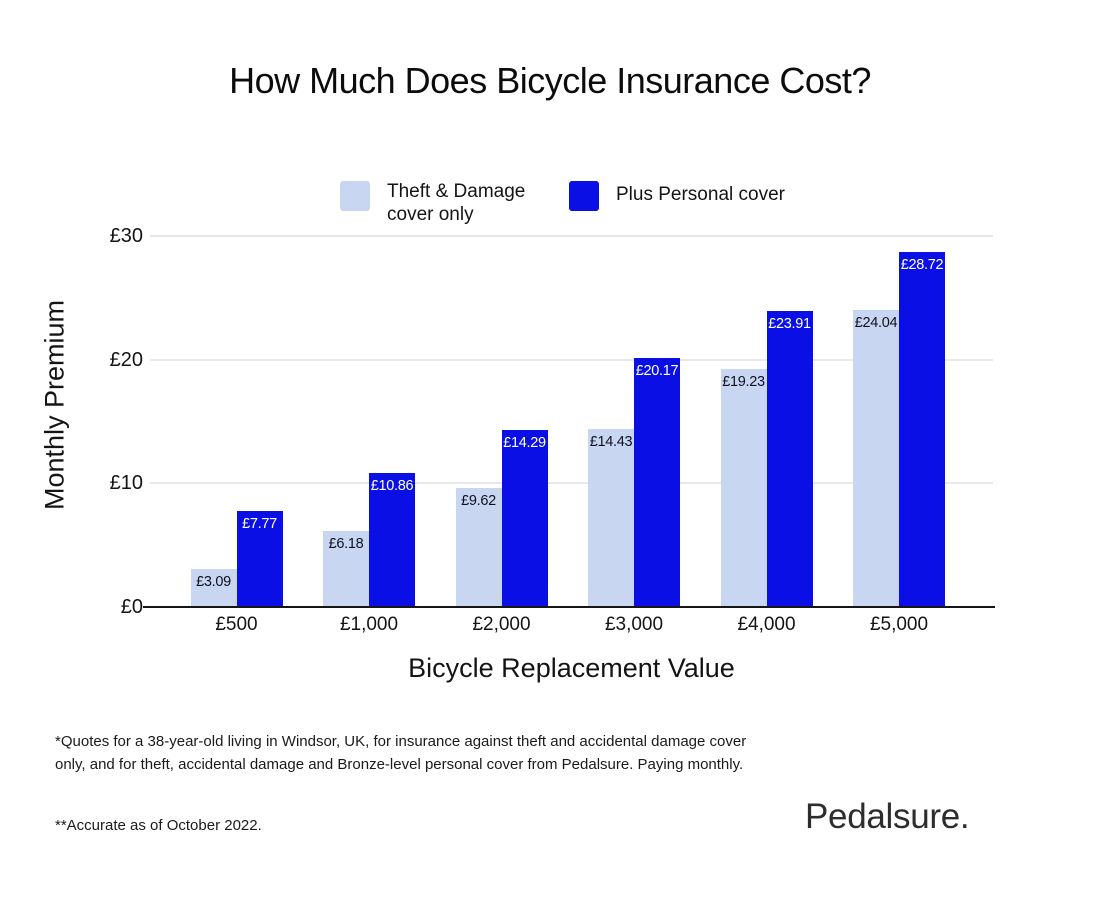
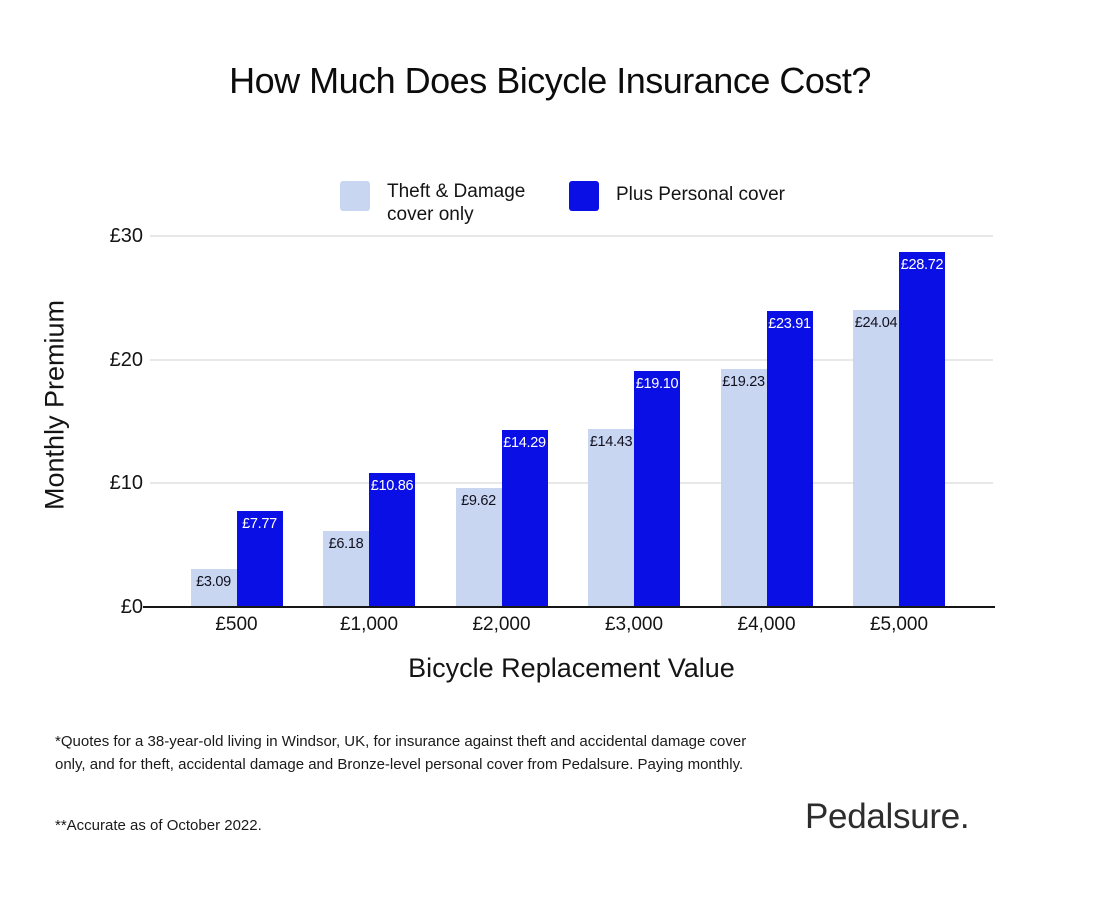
Plus Personal cover/£3,000: £20.17 -> £19.10
